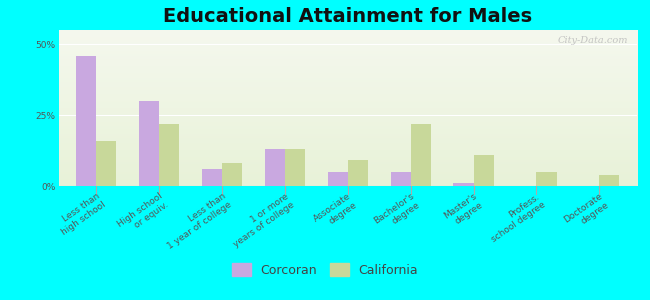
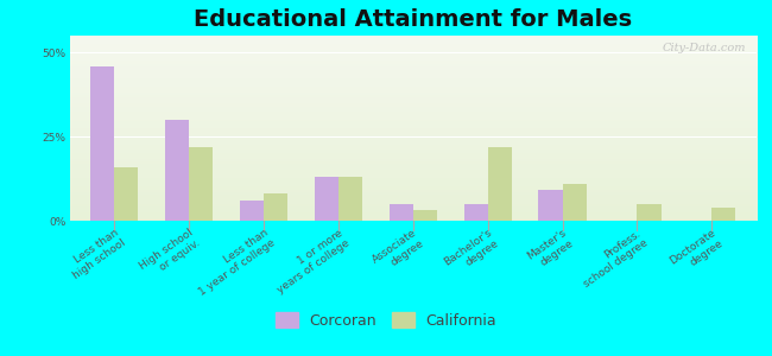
California/Associate degree: 9% -> 3%
Corcoran/Master's degree: 1% -> 9%
